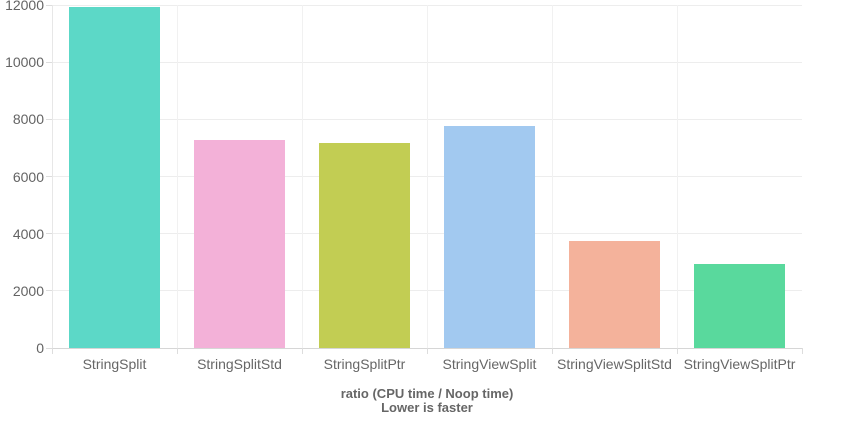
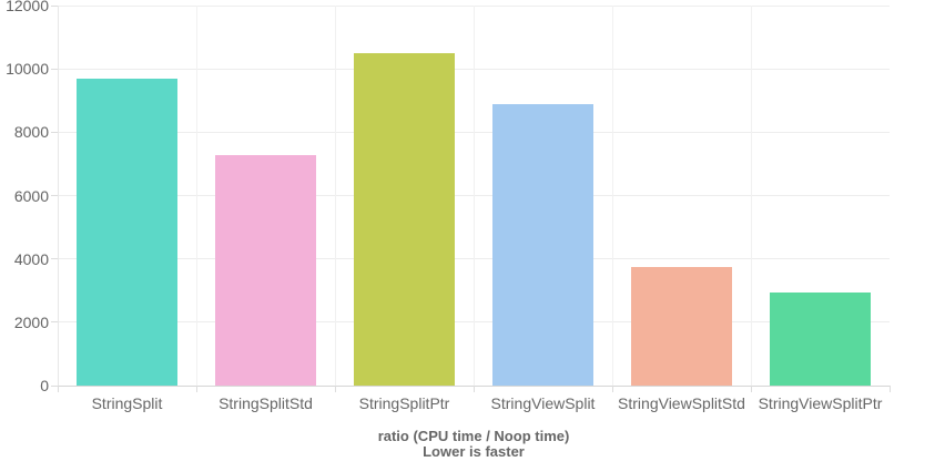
StringSplit: 11900 -> 9700
StringSplitPtr: 7200 -> 10500
StringViewSplit: 7800 -> 8900
